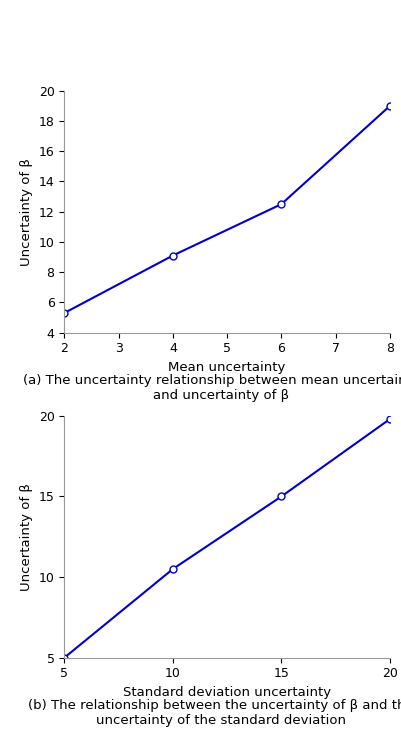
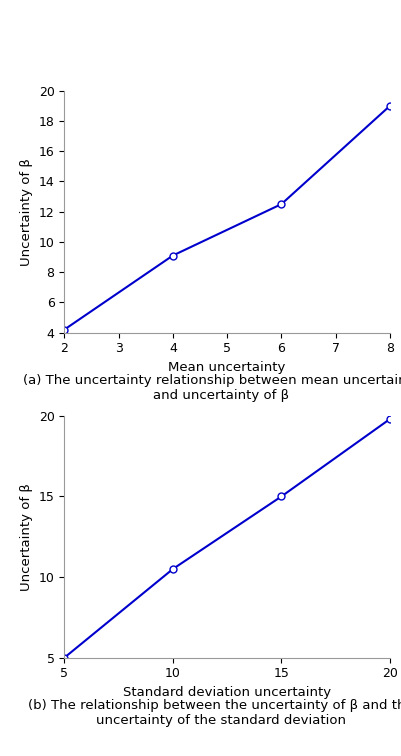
2: 5.3 -> 4.2
